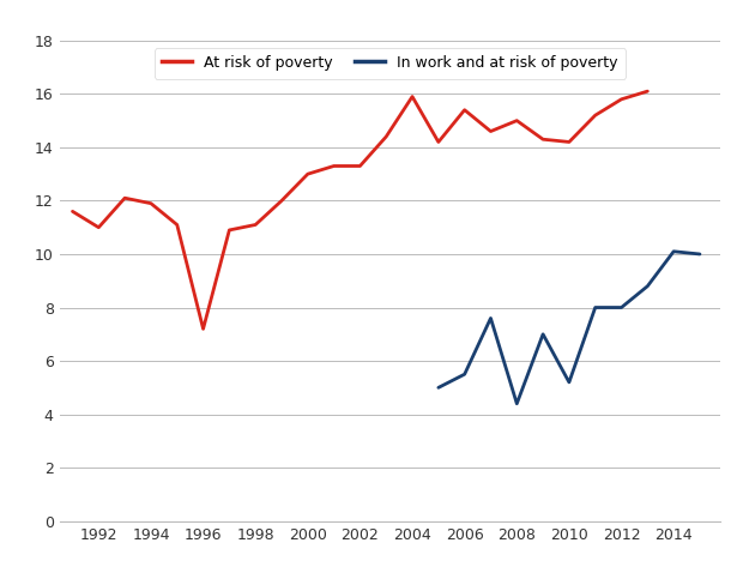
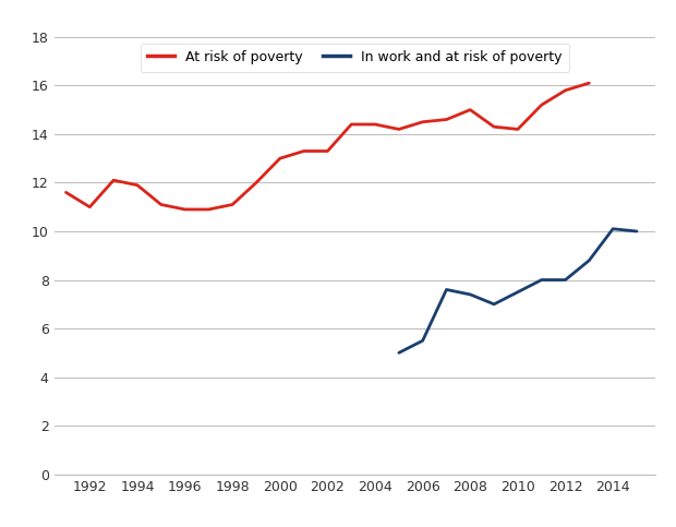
At risk of poverty/1996: 7.2 -> 10.9
At risk of poverty/2004: 15.9 -> 14.4
At risk of poverty/2006: 15.4 -> 14.5
In work and at risk of poverty/2008: 4.4 -> 7.4
In work and at risk of poverty/2010: 5.2 -> 7.5
